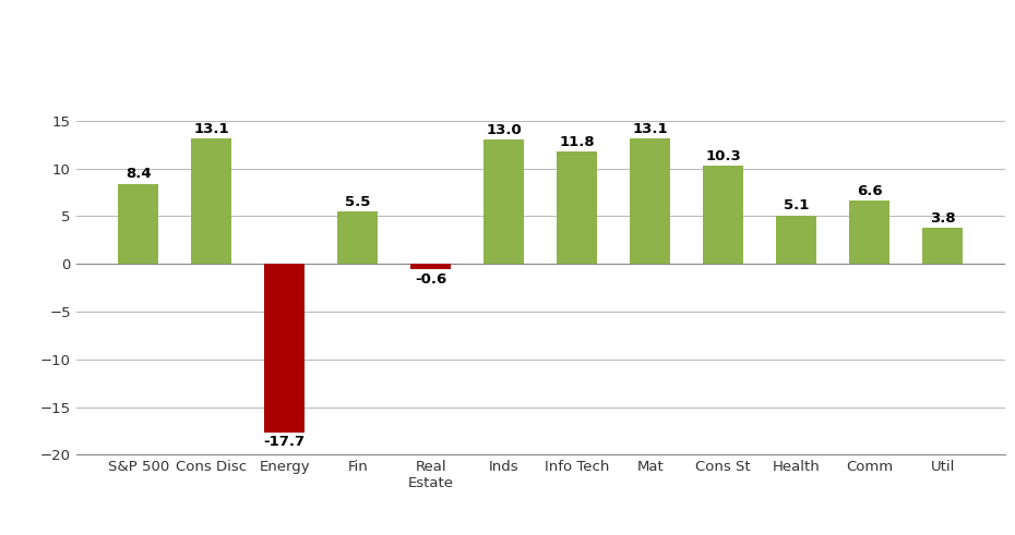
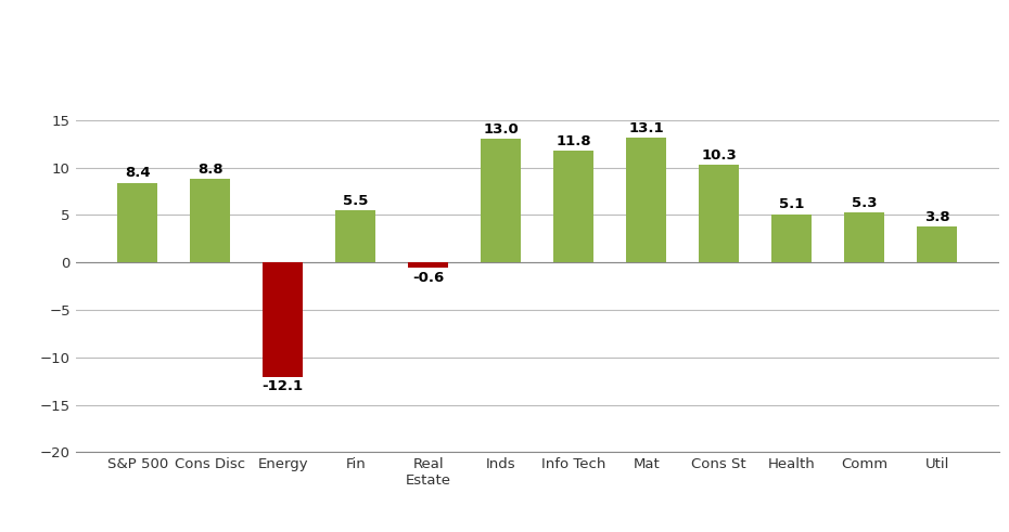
Cons Disc: 13.1 -> 8.8
Energy: -17.7 -> -12.1
Comm: 6.6 -> 5.3
